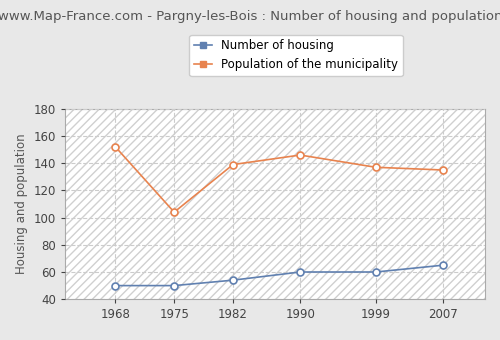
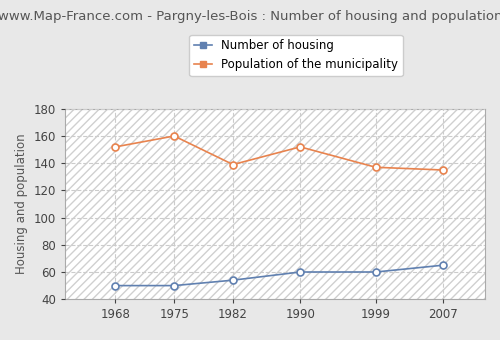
Population of the municipality/1975: 104 -> 160
Population of the municipality/1990: 146 -> 152
